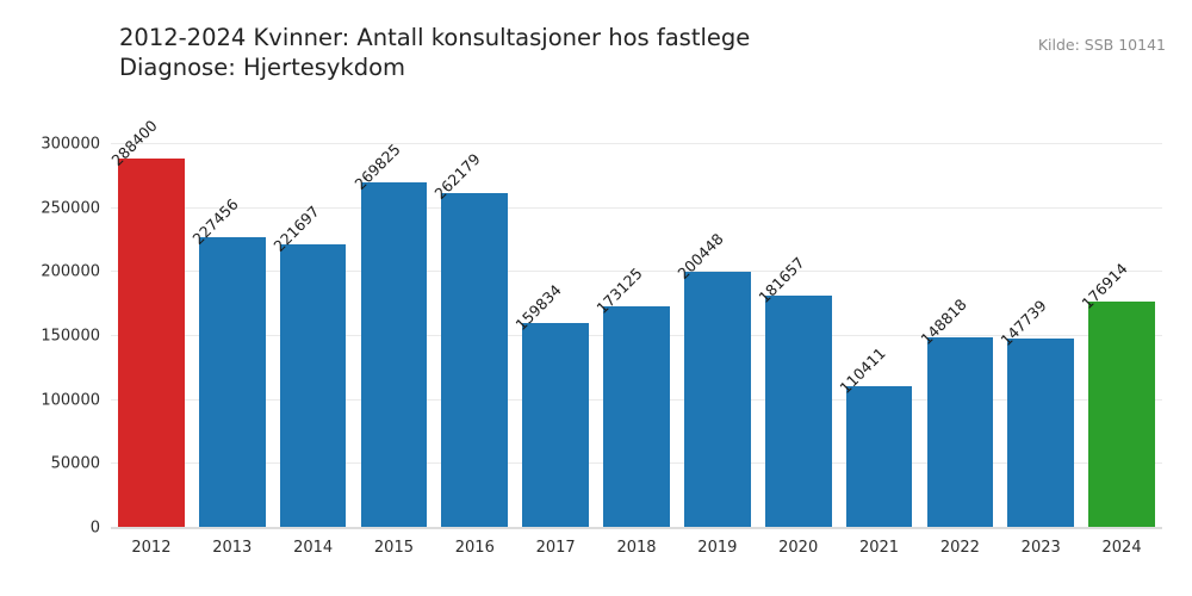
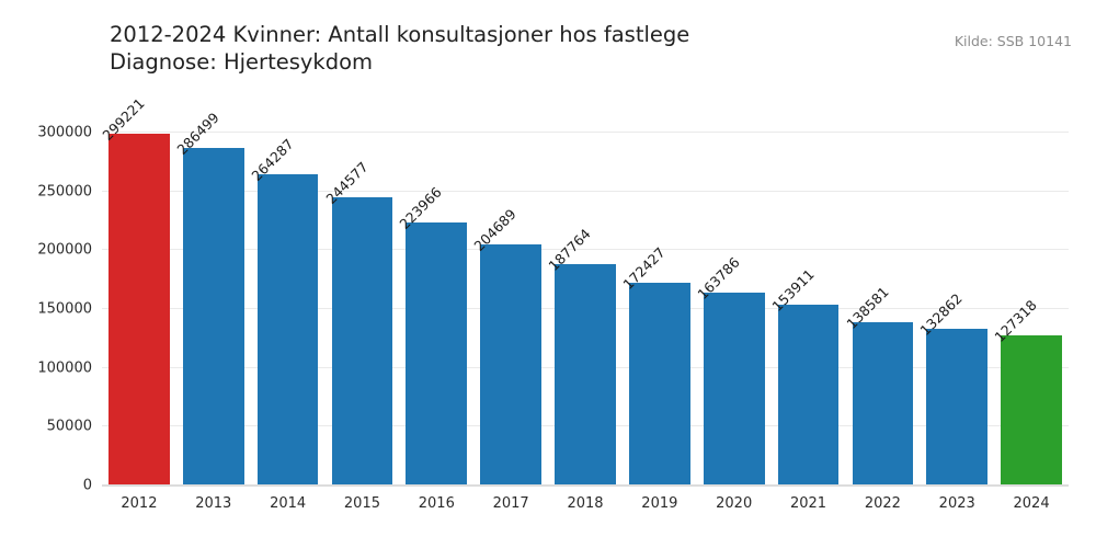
2012: 288400 -> 299221
2013: 227456 -> 286499
2014: 221697 -> 264287
2015: 269825 -> 244577
2016: 262179 -> 223966
2017: 159834 -> 204689
2018: 173125 -> 187764
2019: 200448 -> 172427
2020: 181657 -> 163786
2021: 110411 -> 153911
2022: 148818 -> 138581
2023: 147739 -> 132862
2024: 176914 -> 127318
